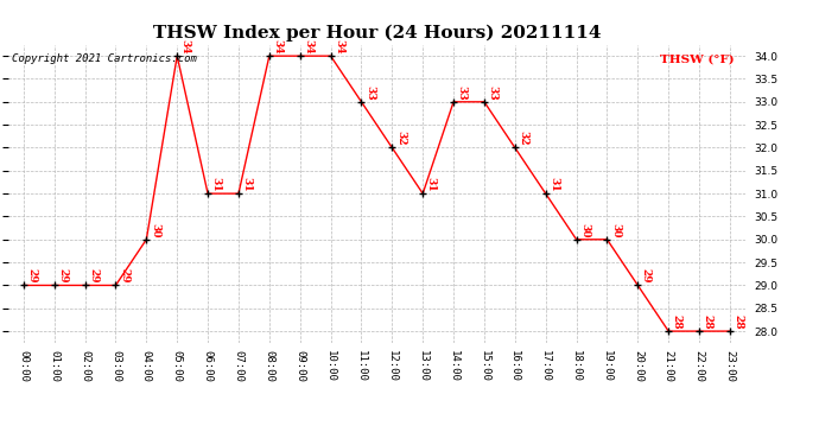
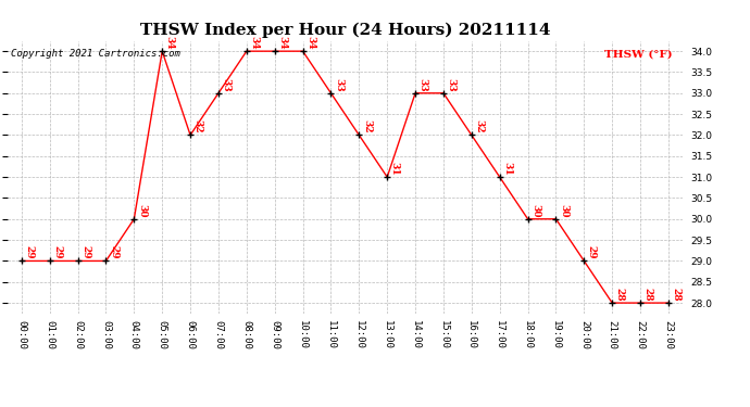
06:00: 31 -> 32
07:00: 31 -> 33
